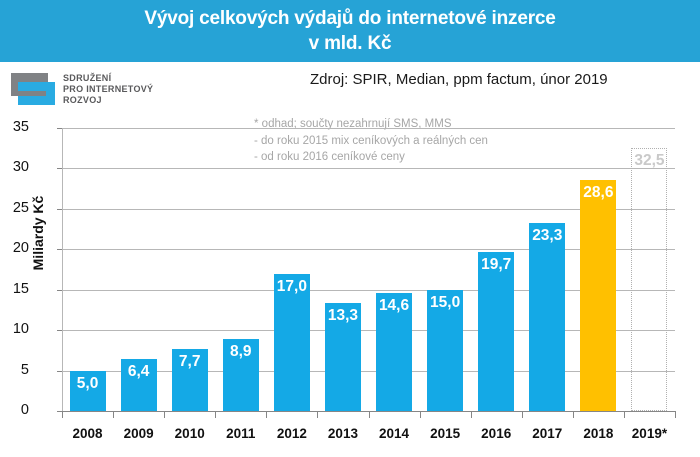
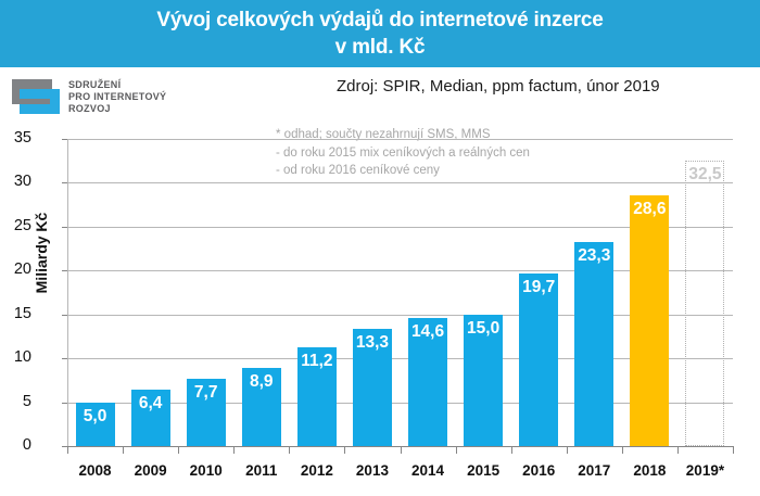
2012: 17,0 -> 11,2
